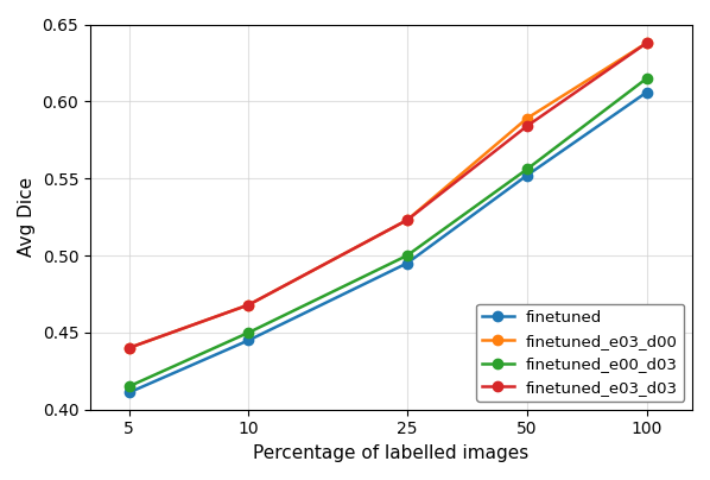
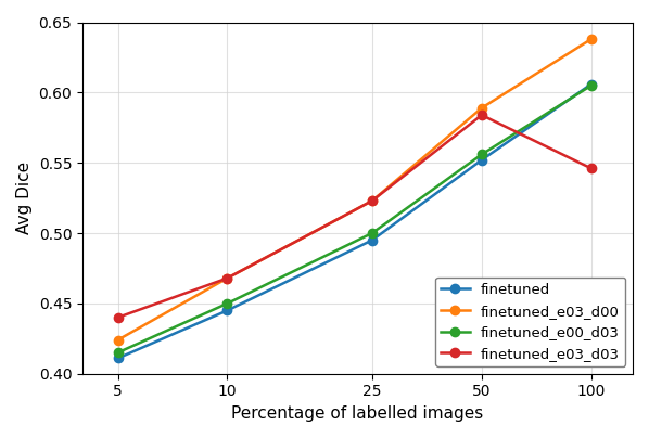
finetuned_e03_d00/5: 0.440 -> 0.424
finetuned_e00_d03/100: 0.615 -> 0.605
finetuned_e03_d03/100: 0.638 -> 0.546
